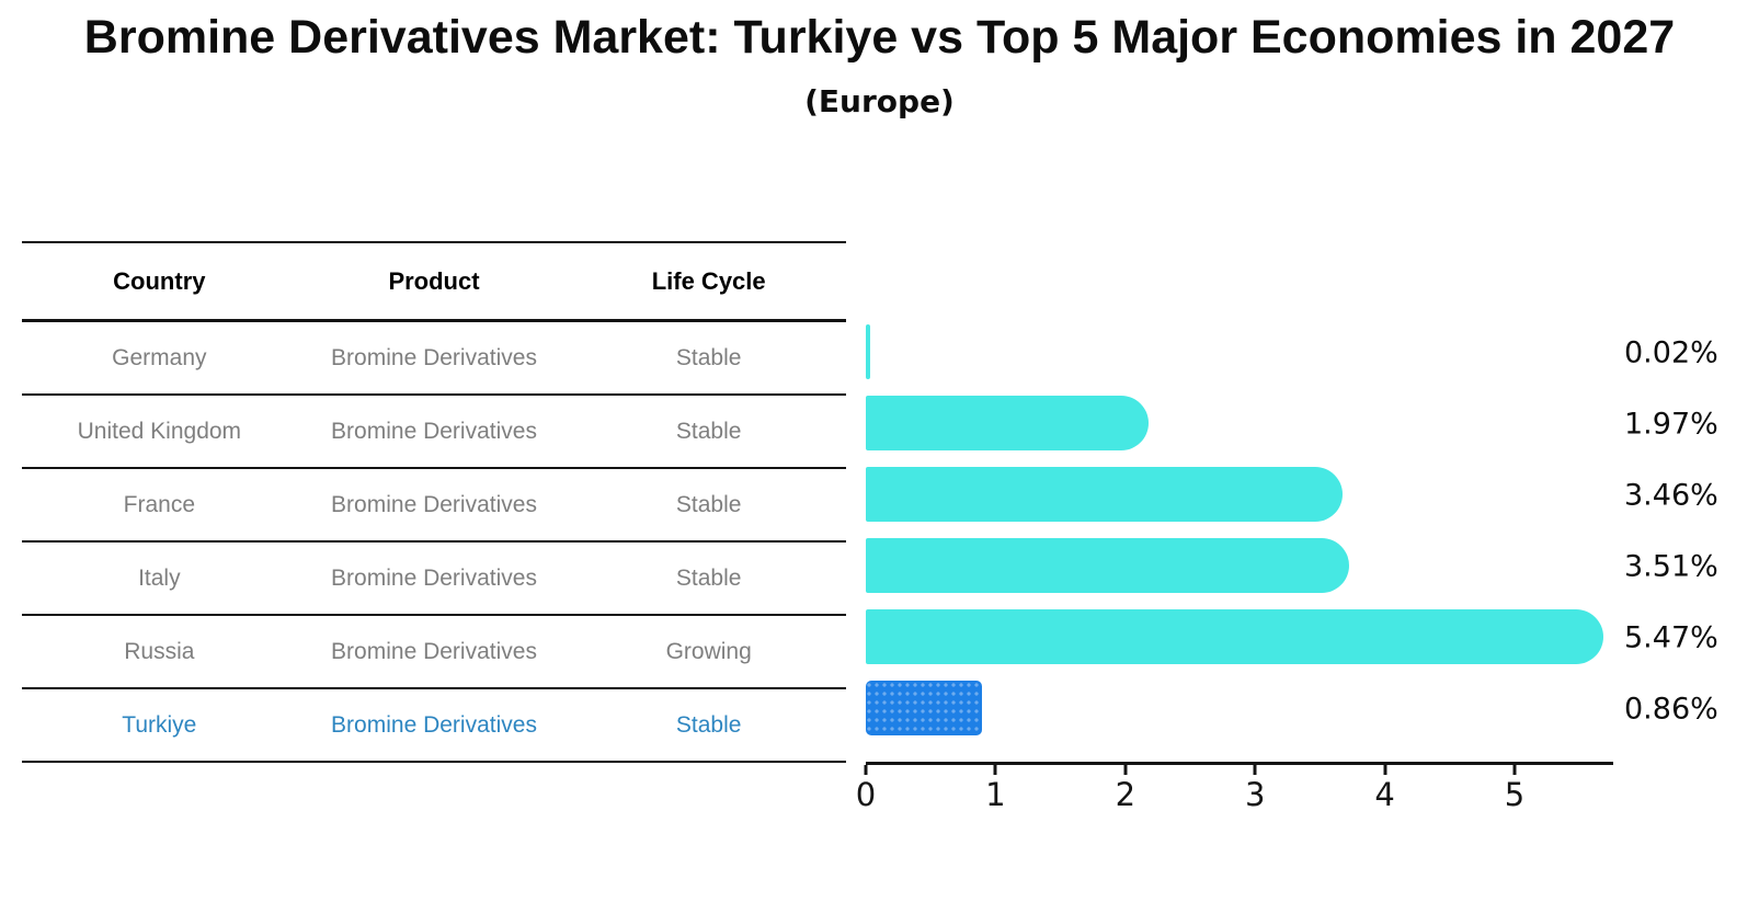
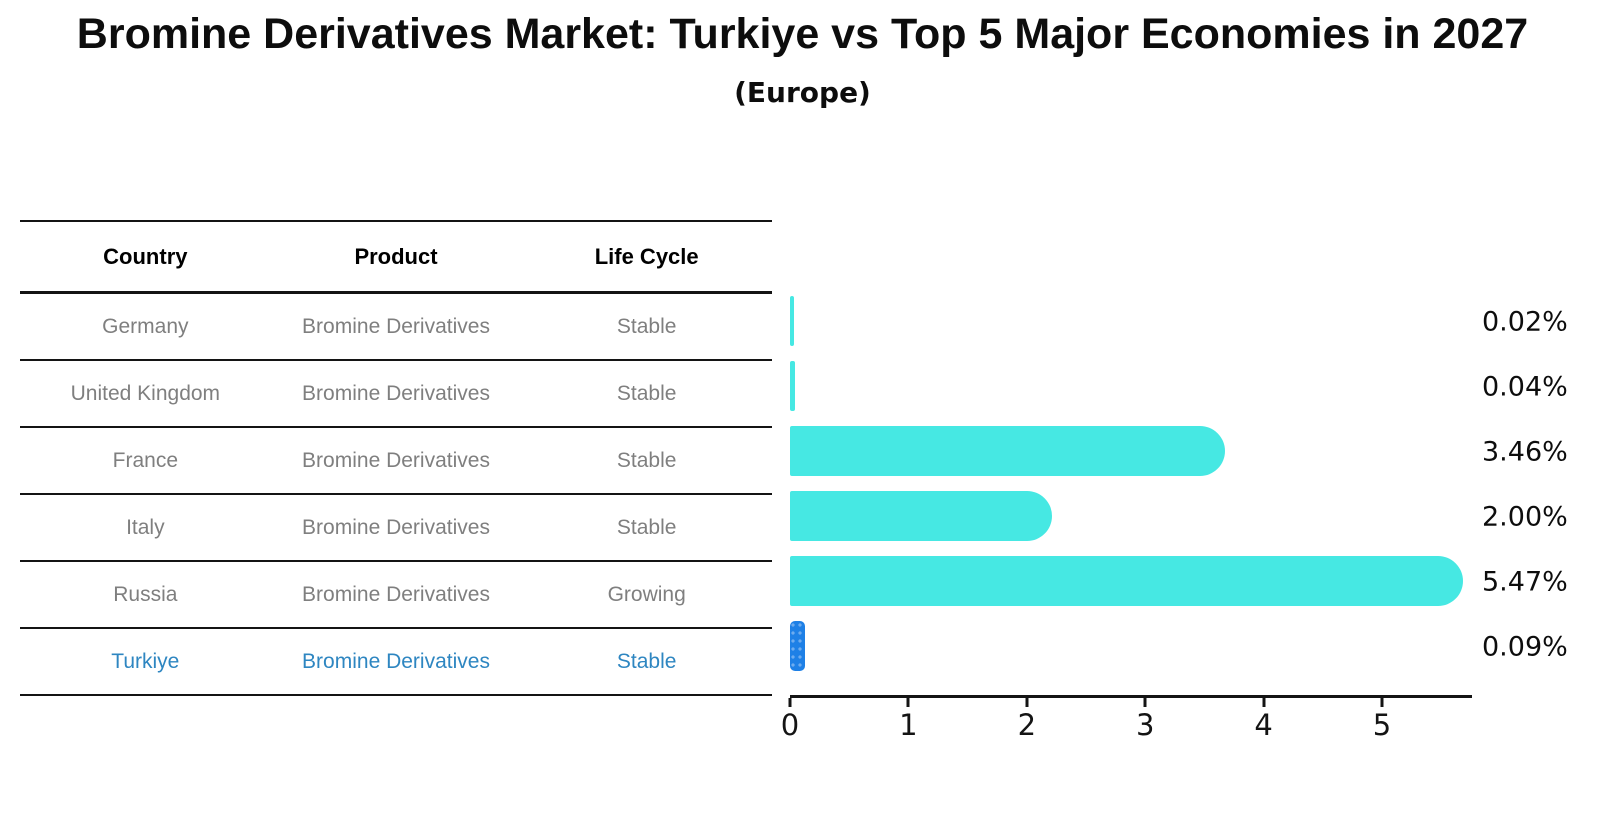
United Kingdom: 1.97% -> 0.04%
Italy: 3.51% -> 2.00%
Turkiye: 0.86% -> 0.09%
